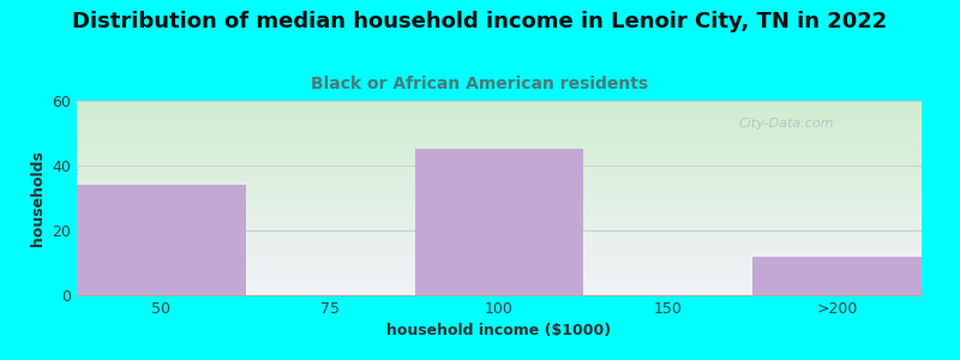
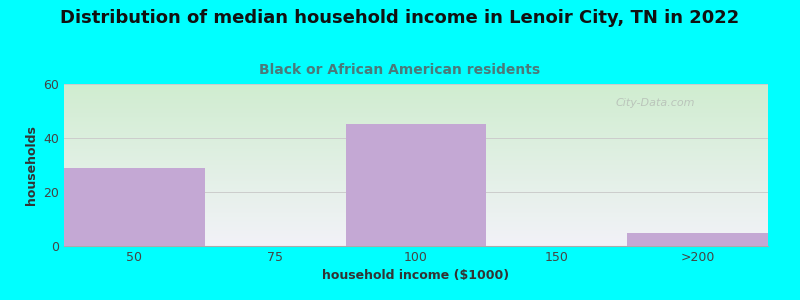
50: 34 -> 29
>200: 12 -> 5
